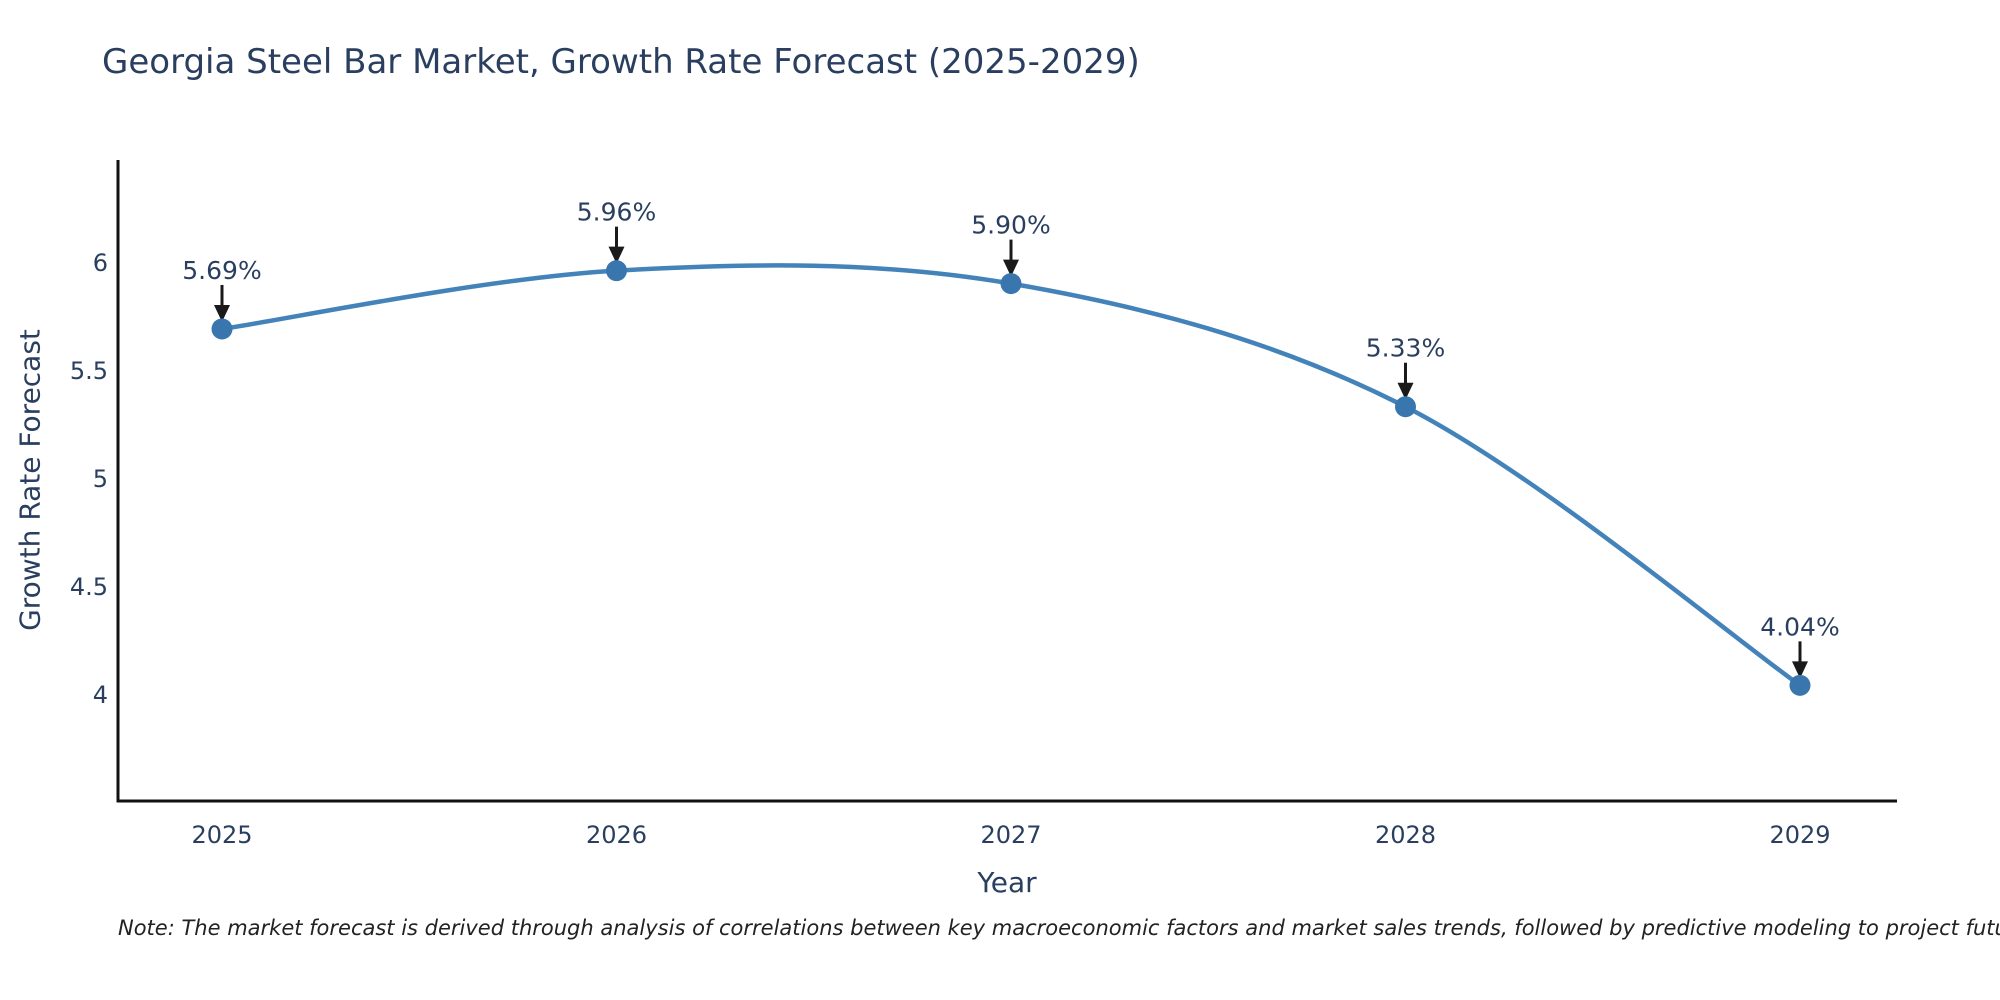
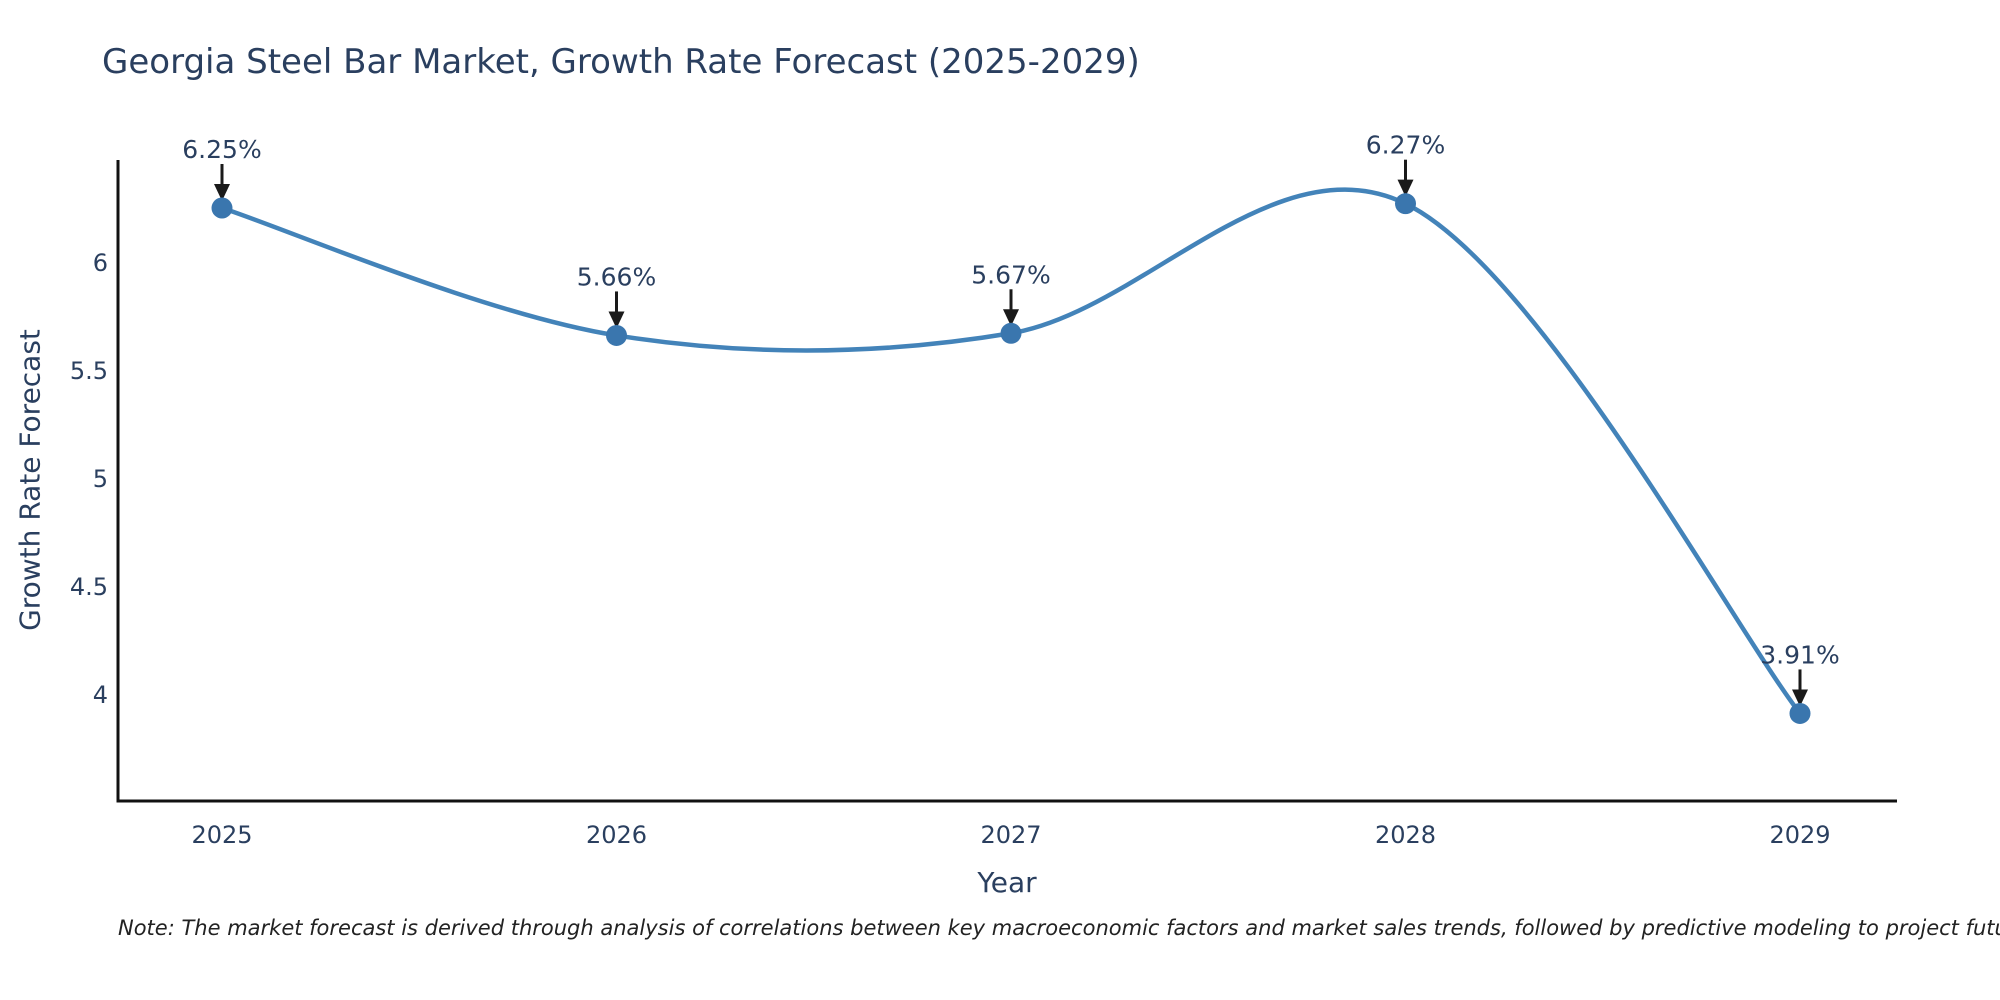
2025: 5.69% -> 6.25%
2026: 5.96% -> 5.66%
2027: 5.90% -> 5.67%
2028: 5.33% -> 6.27%
2029: 4.04% -> 3.91%
